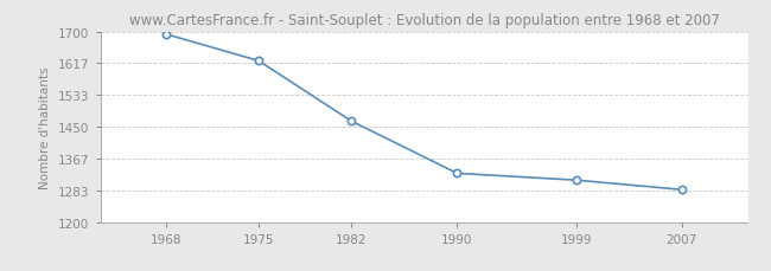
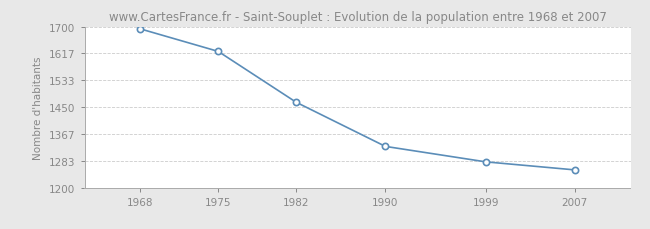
1999: 1310 -> 1280
2007: 1285 -> 1255
